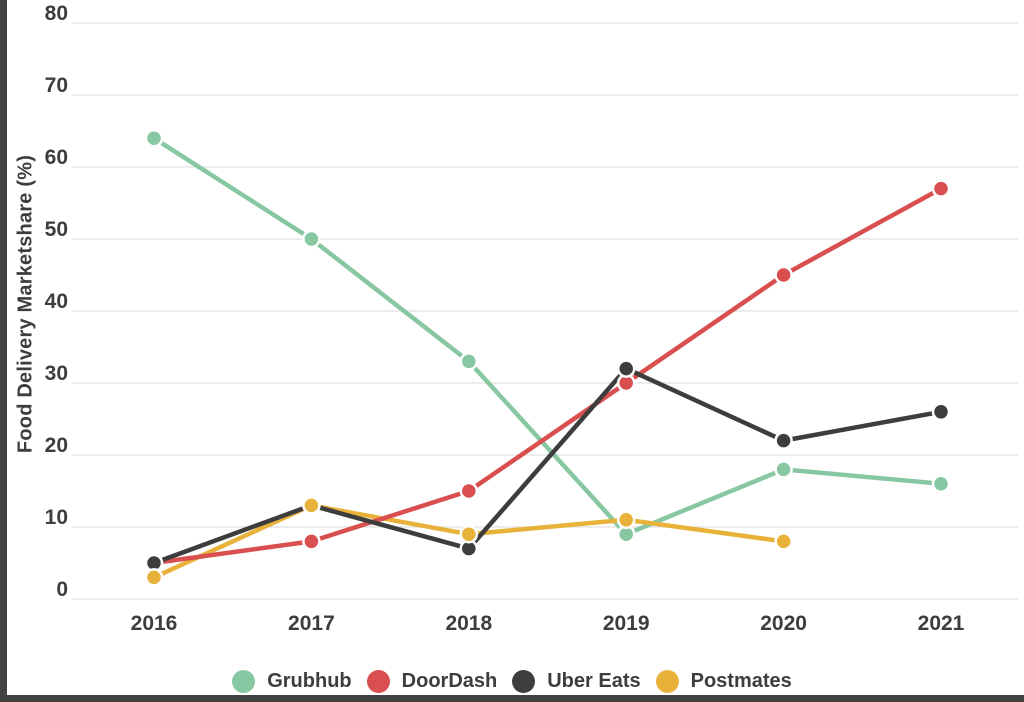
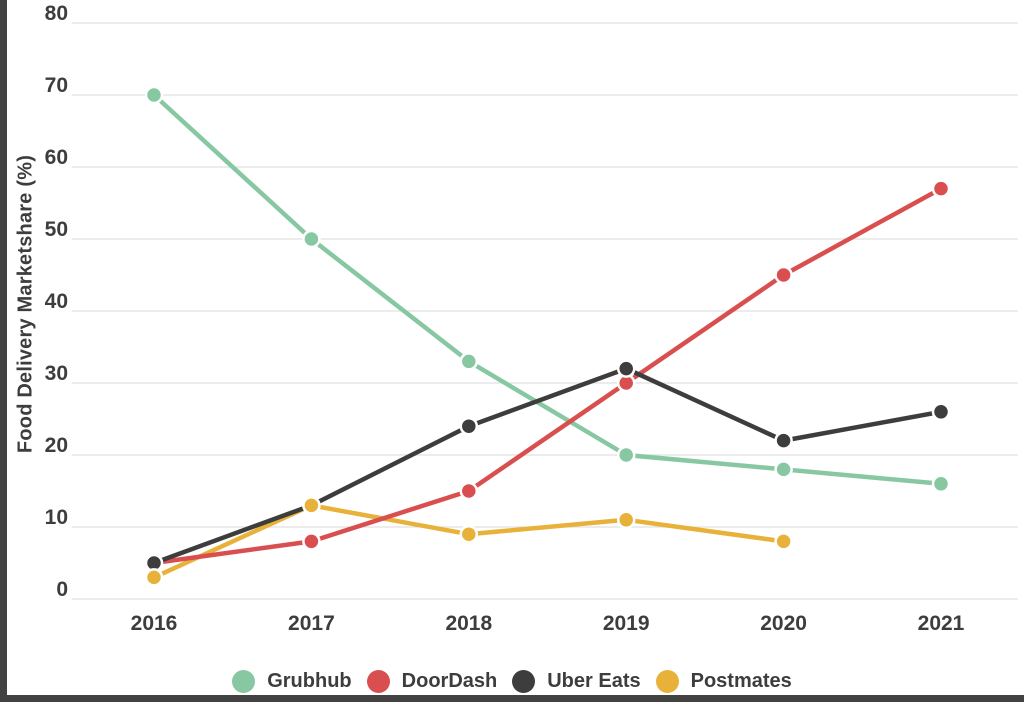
Grubhub/2016: 64 -> 70
Uber Eats/2018: 7 -> 24
Grubhub/2019: 9 -> 20
